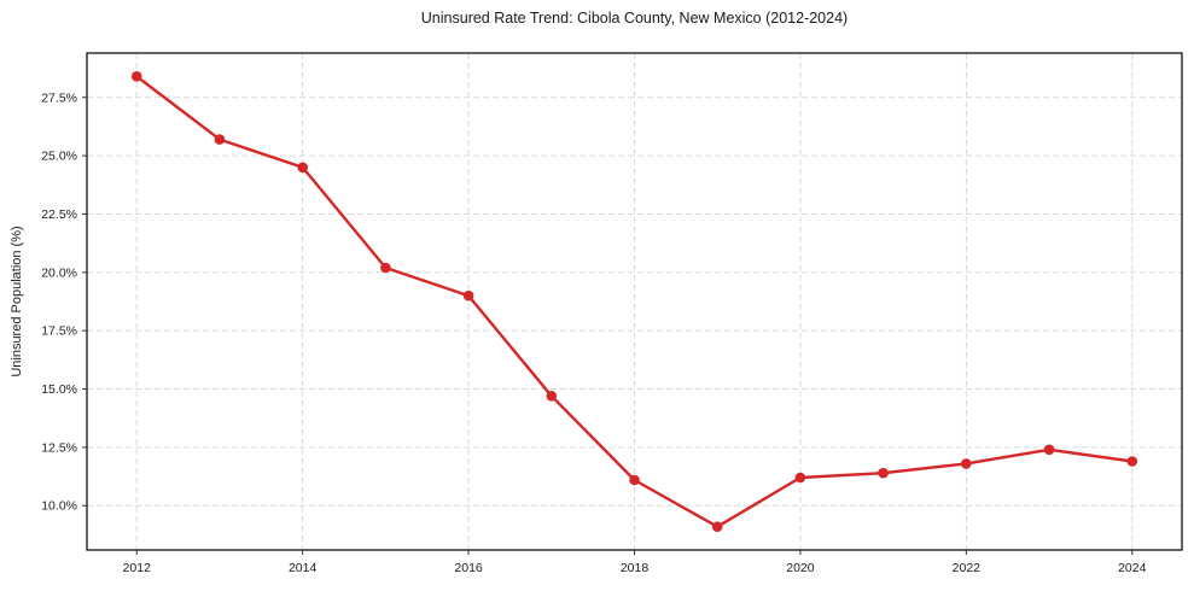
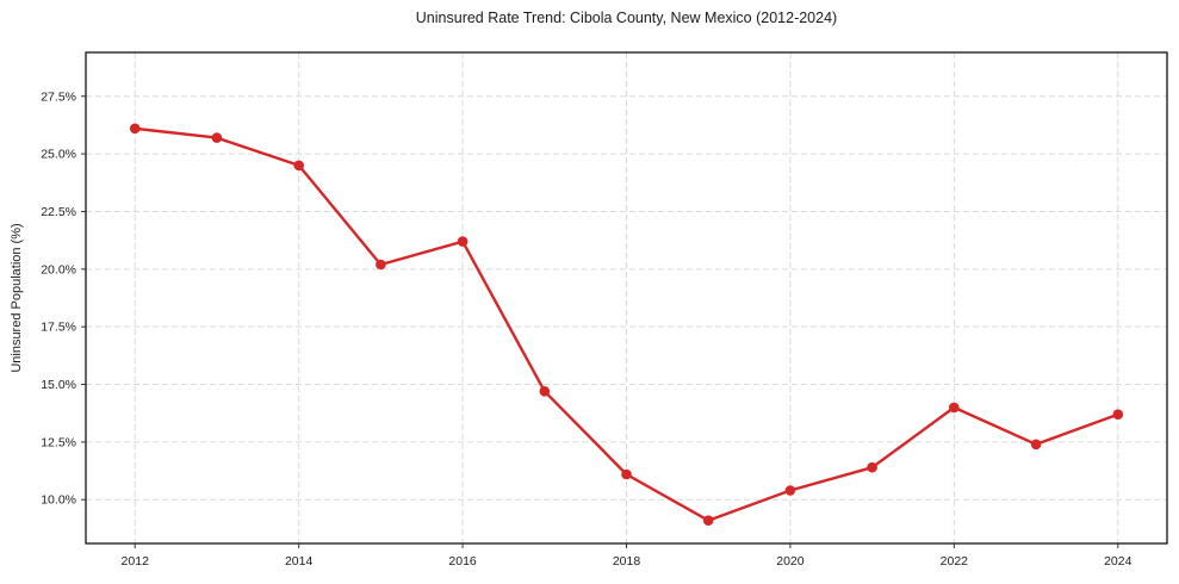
2012: 28.4% -> 26.1%
2016: 19.0% -> 21.2%
2020: 11.2% -> 10.4%
2022: 11.8% -> 14.0%
2024: 11.9% -> 13.7%
